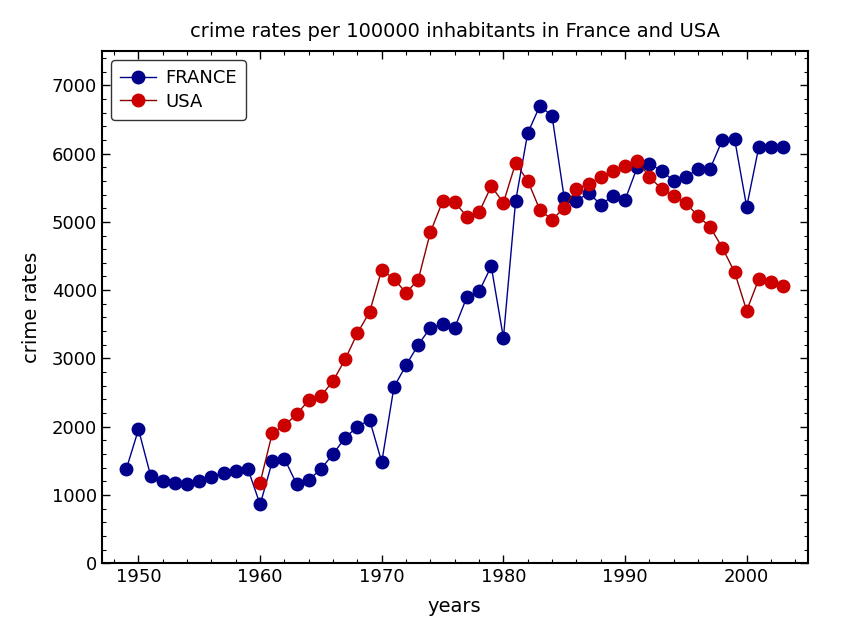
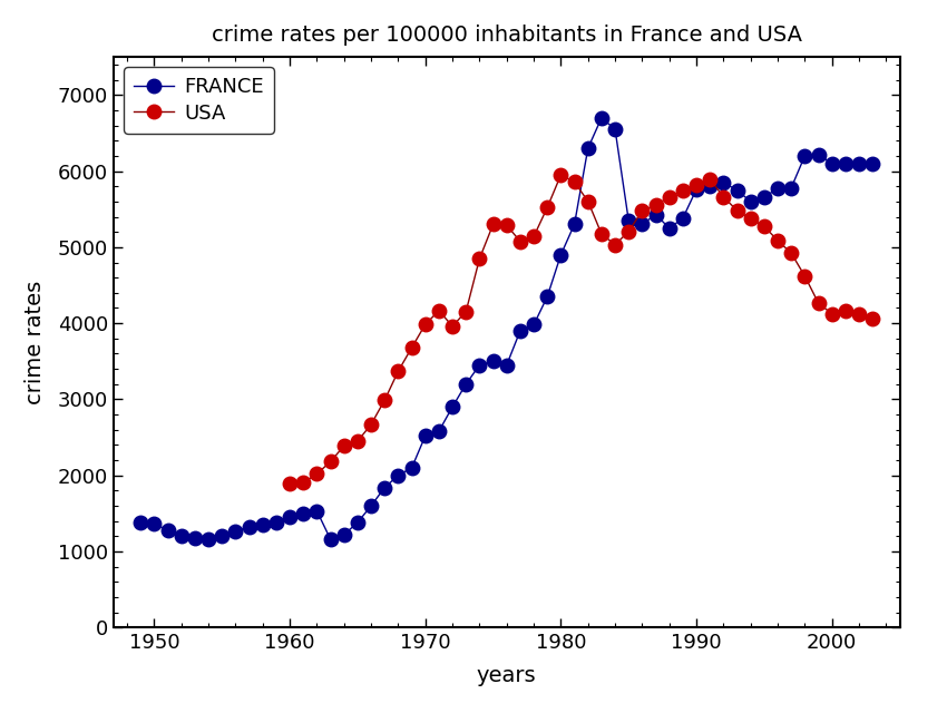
FRANCE/1950: 1960 -> 1360
FRANCE/1960: 860 -> 1450
USA/1960: 1180 -> 1890
FRANCE/1970: 1480 -> 2520
USA/1970: 4300 -> 3980
FRANCE/1980: 3300 -> 4900
USA/1980: 5280 -> 5950
FRANCE/1990: 5320 -> 5760
FRANCE/2000: 5220 -> 6100
USA/2000: 3700 -> 4120
